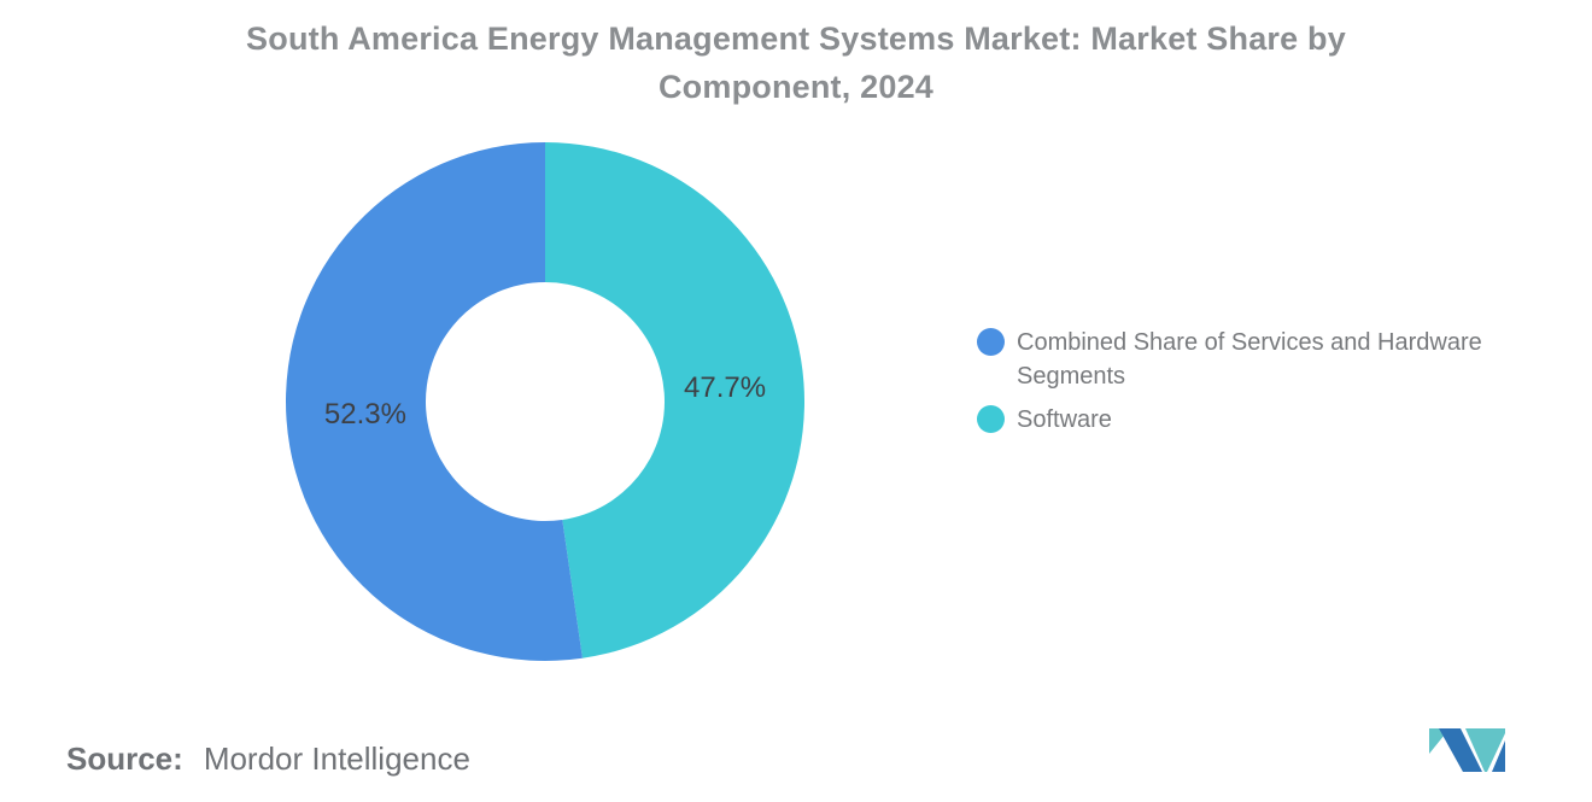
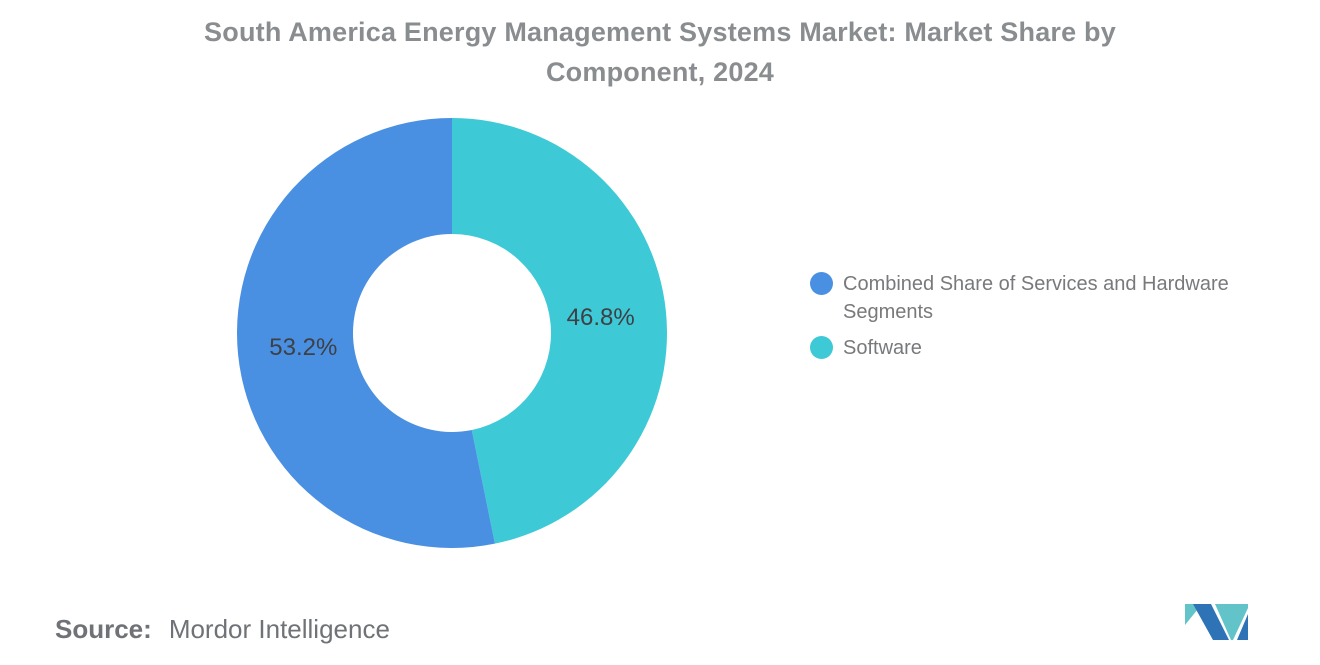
Combined Share of Services and Hardware Segments: 52.3% -> 53.2%
Software: 47.7% -> 46.8%
